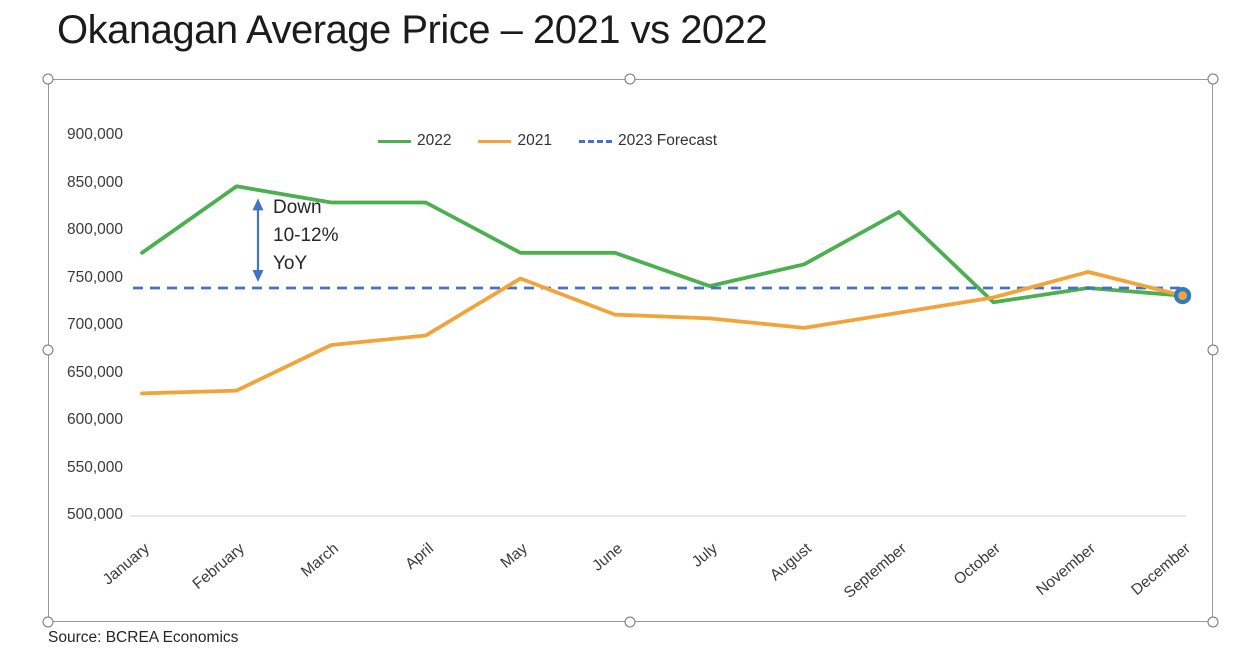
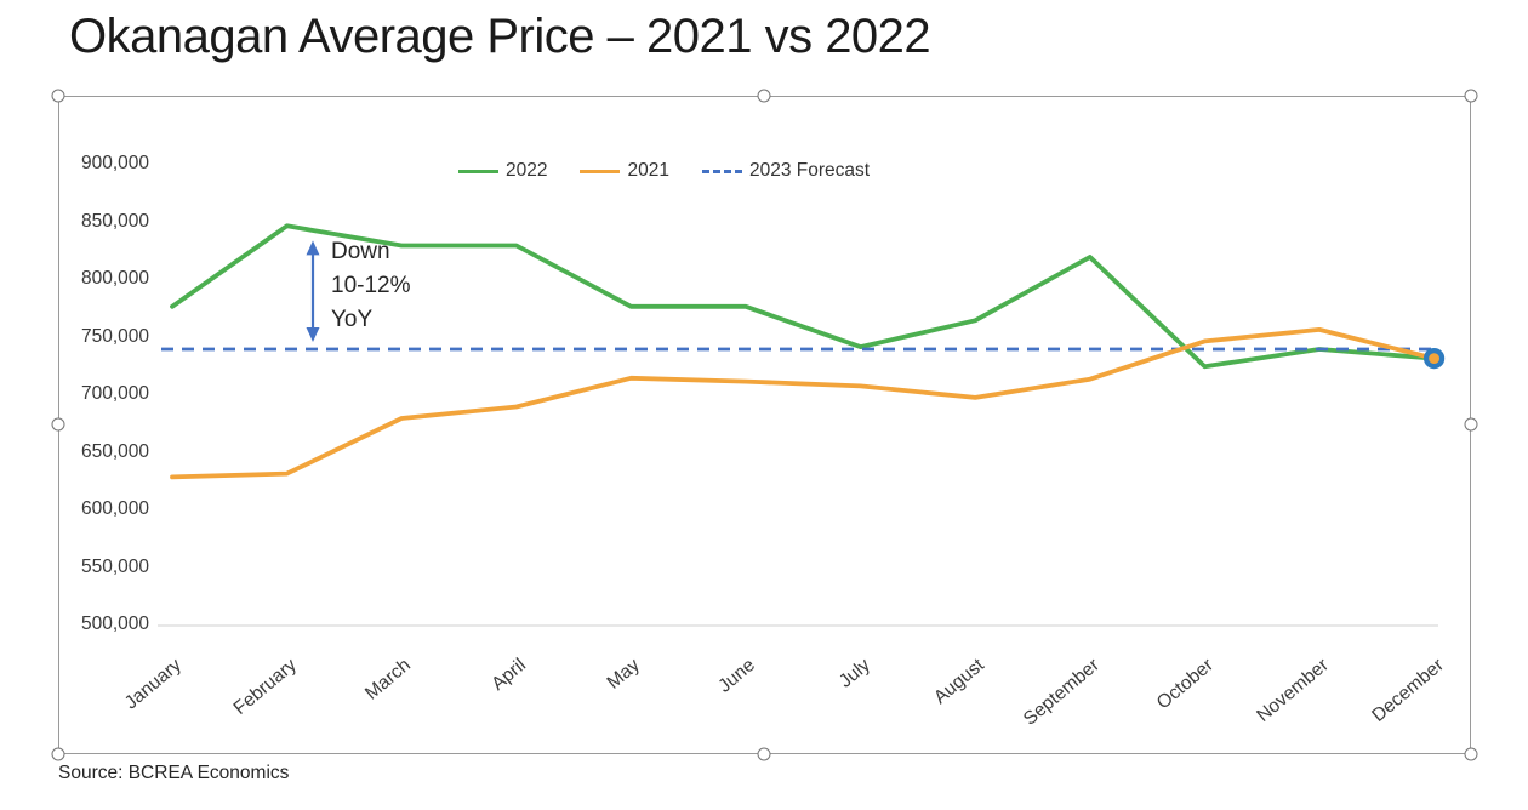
2021/May: 750000 -> 720000
2021/October: 730000 -> 750000
